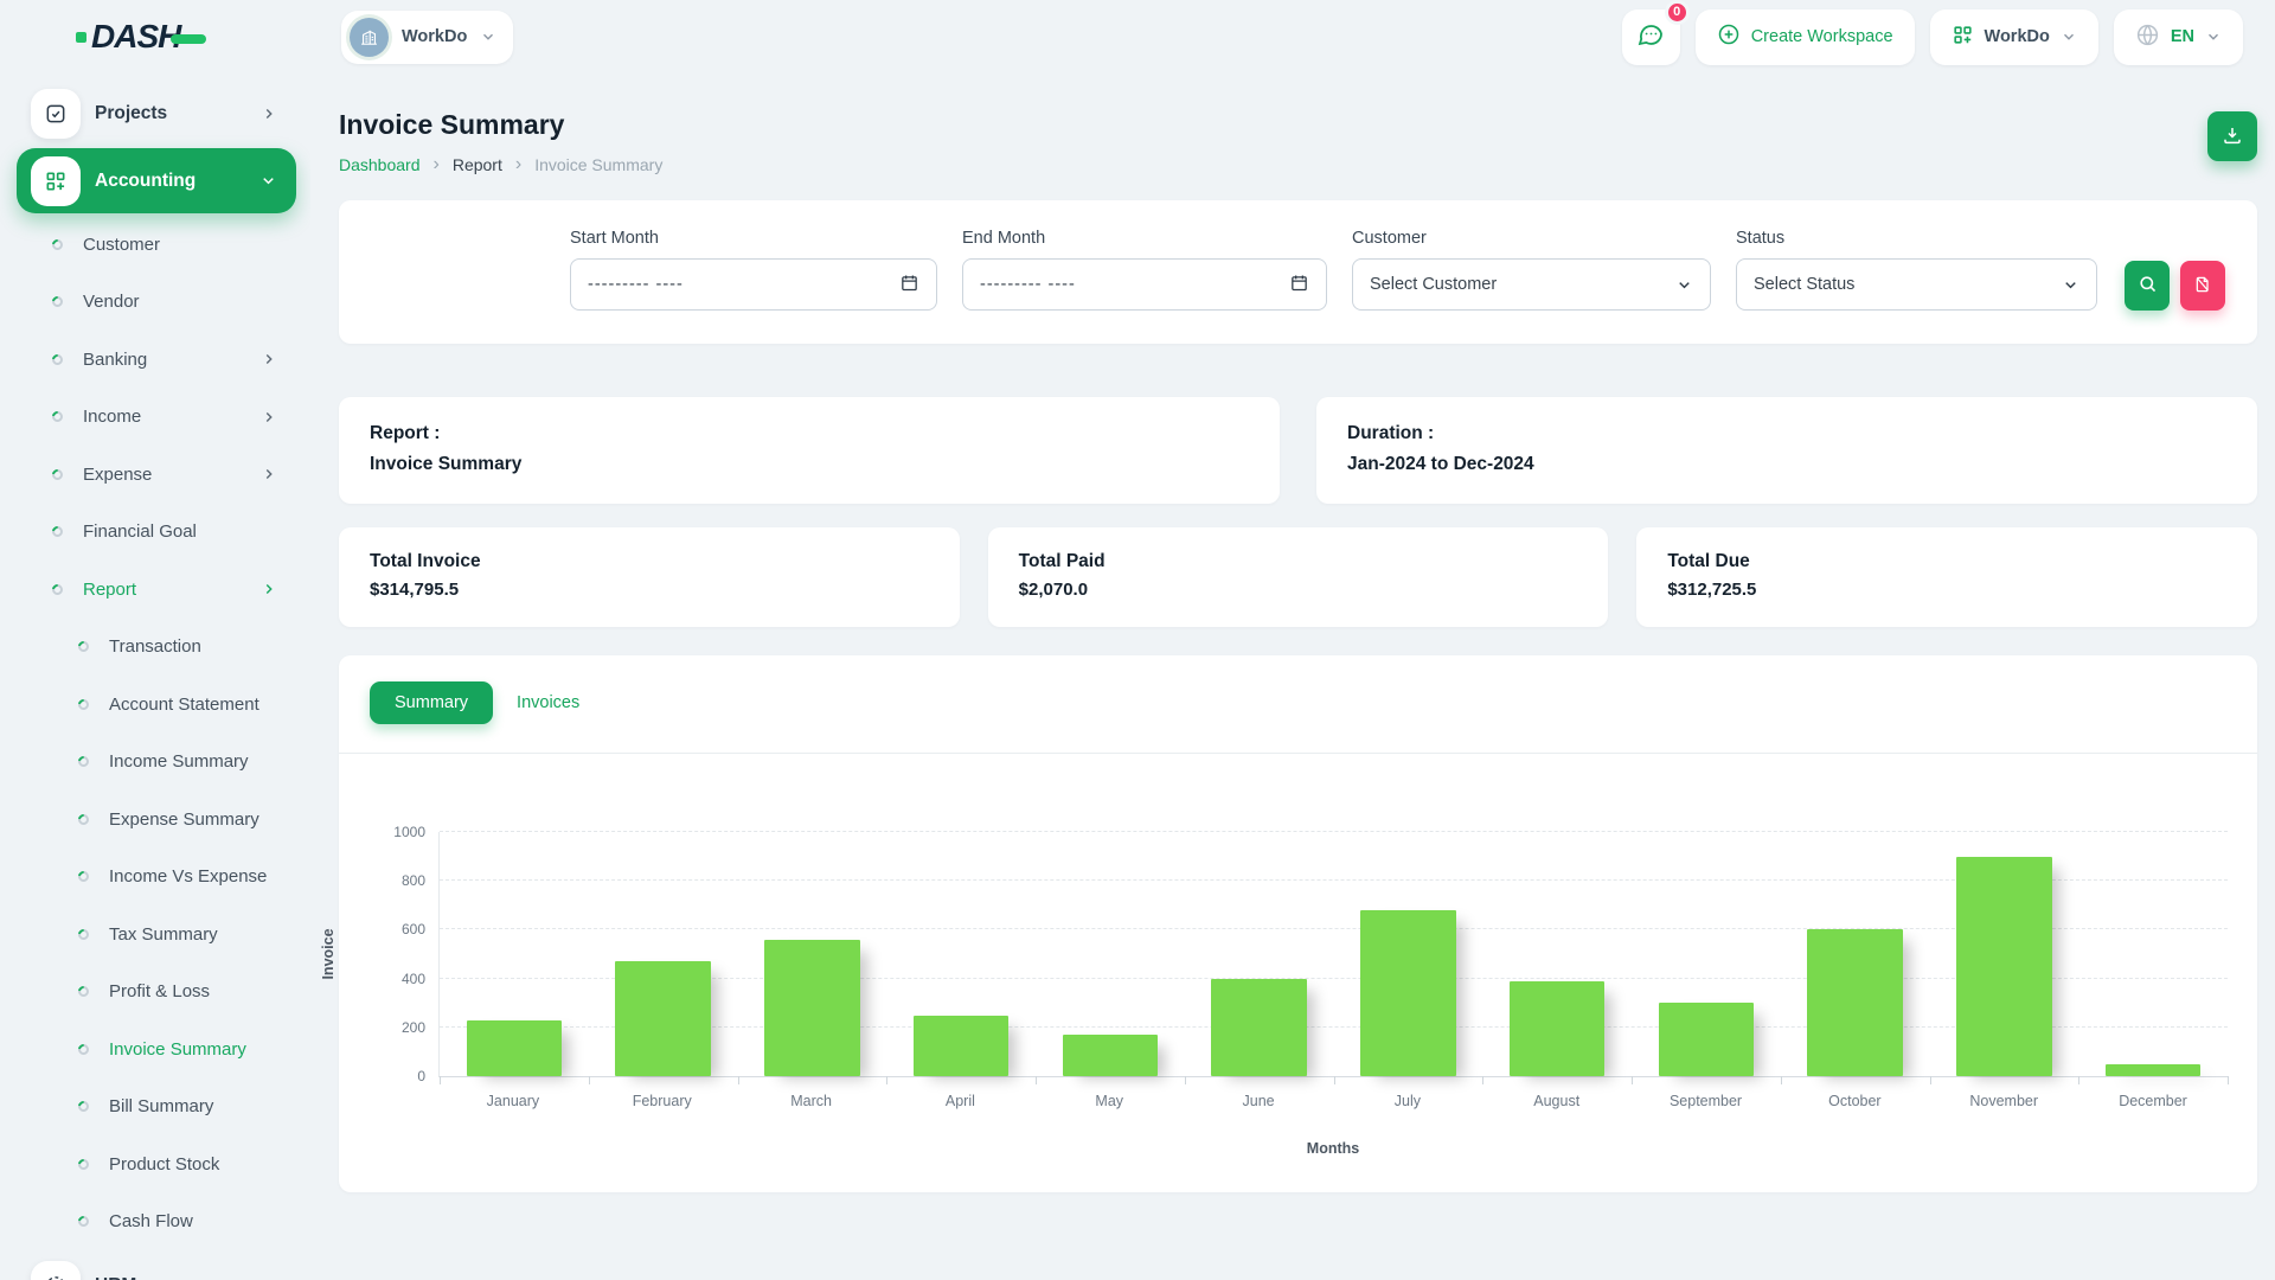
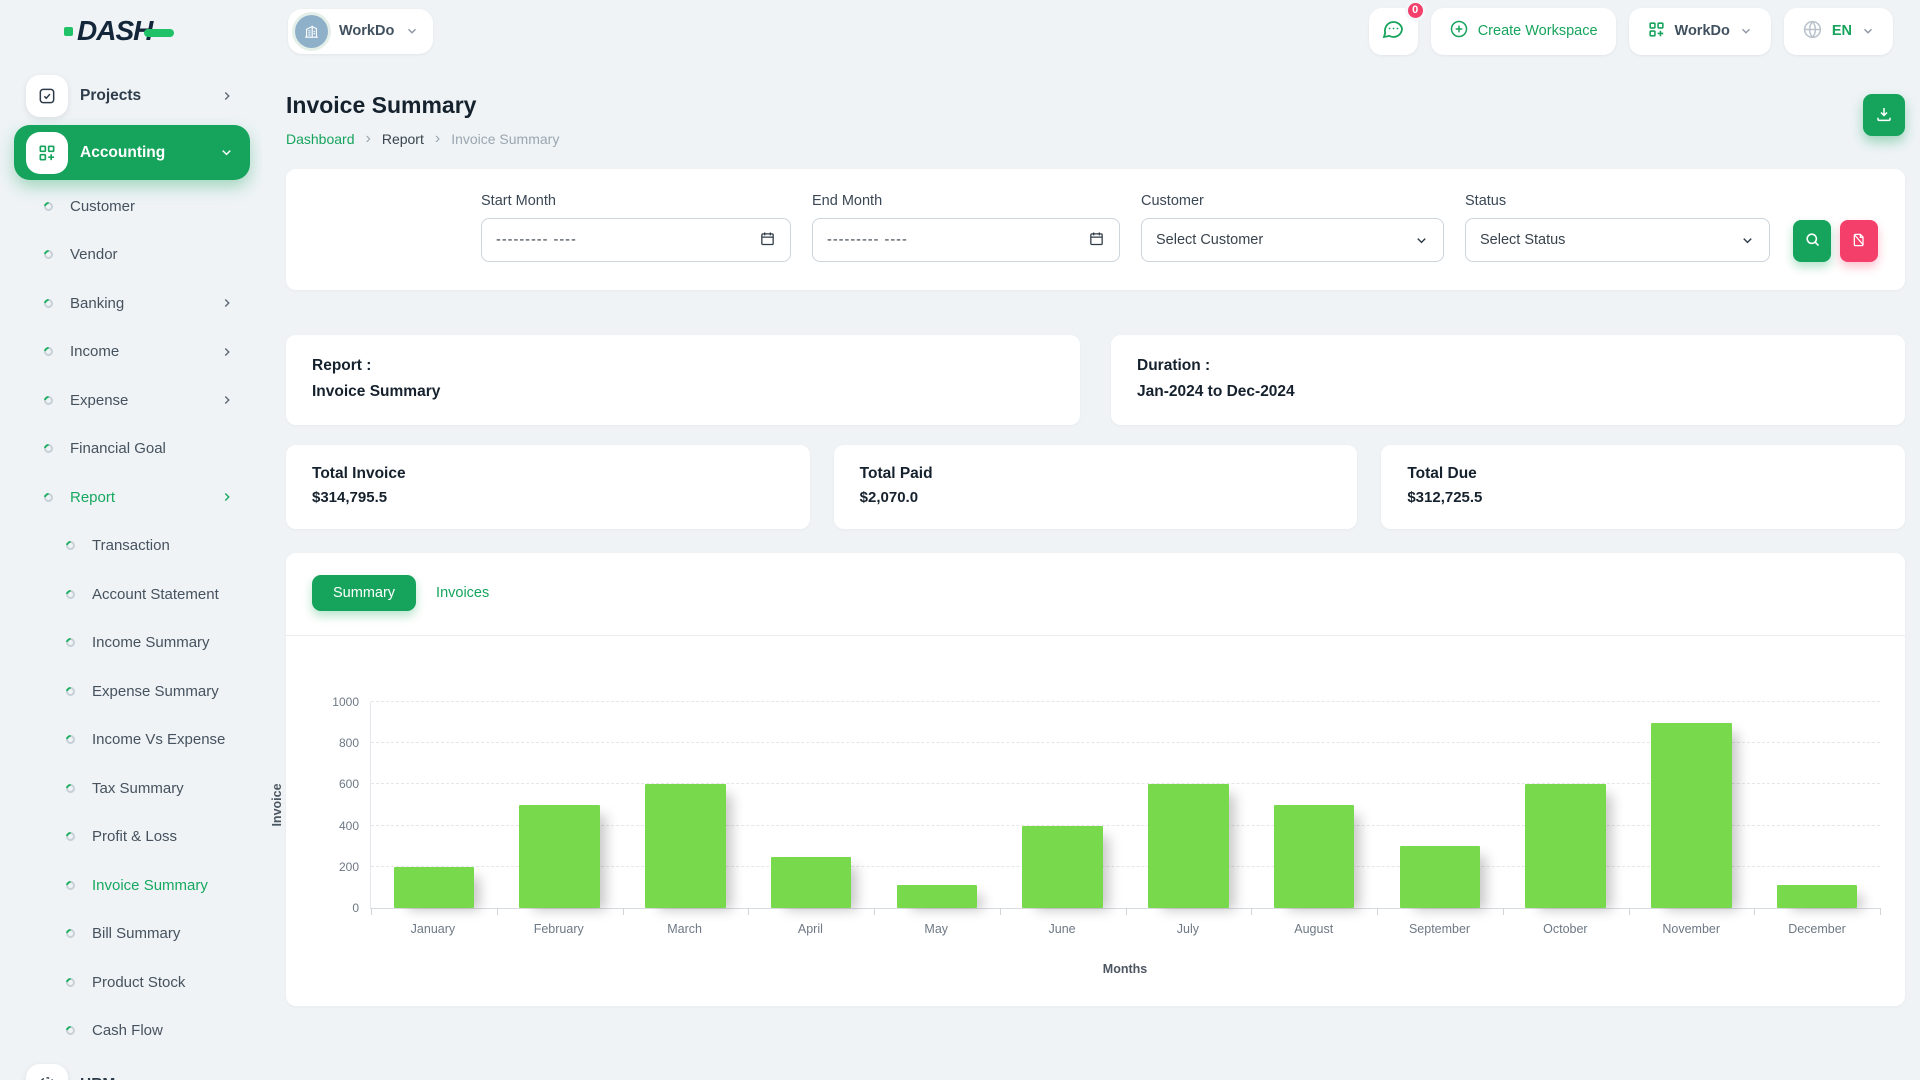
January: 230 -> 200
February: 470 -> 500
March: 560 -> 600
May: 170 -> 110
July: 680 -> 600
August: 390 -> 500
December: 50 -> 110
